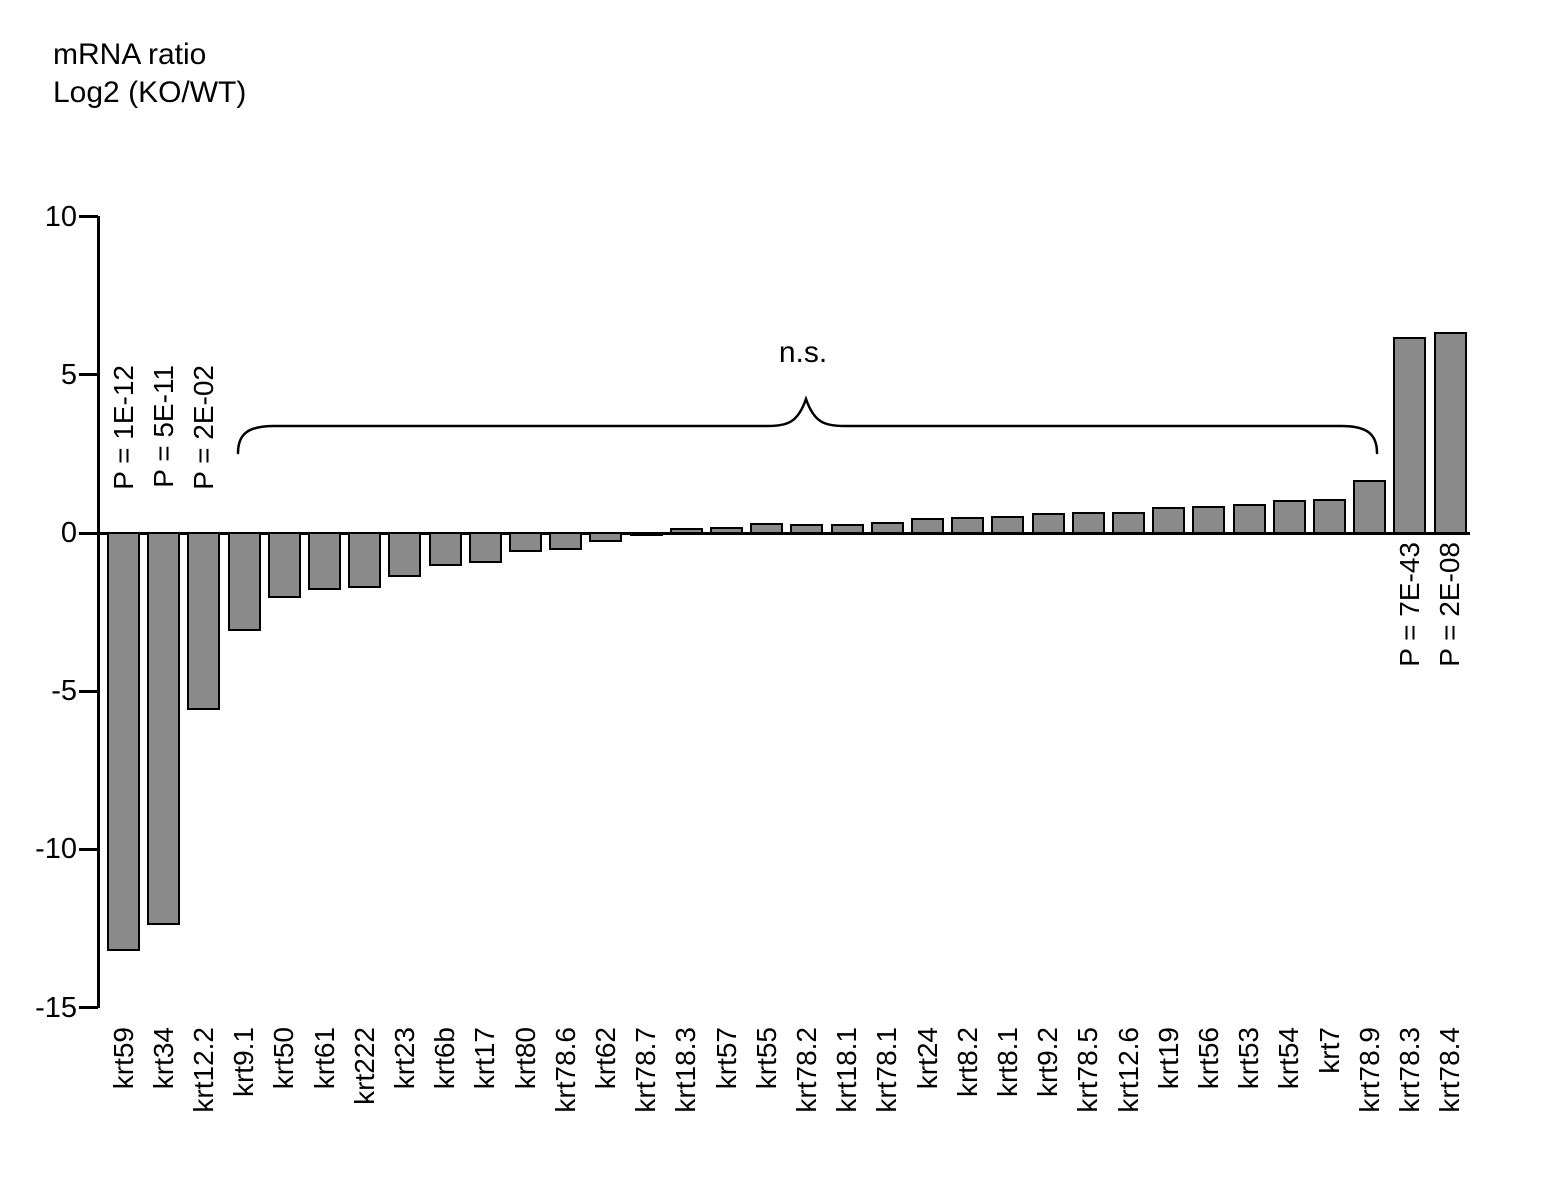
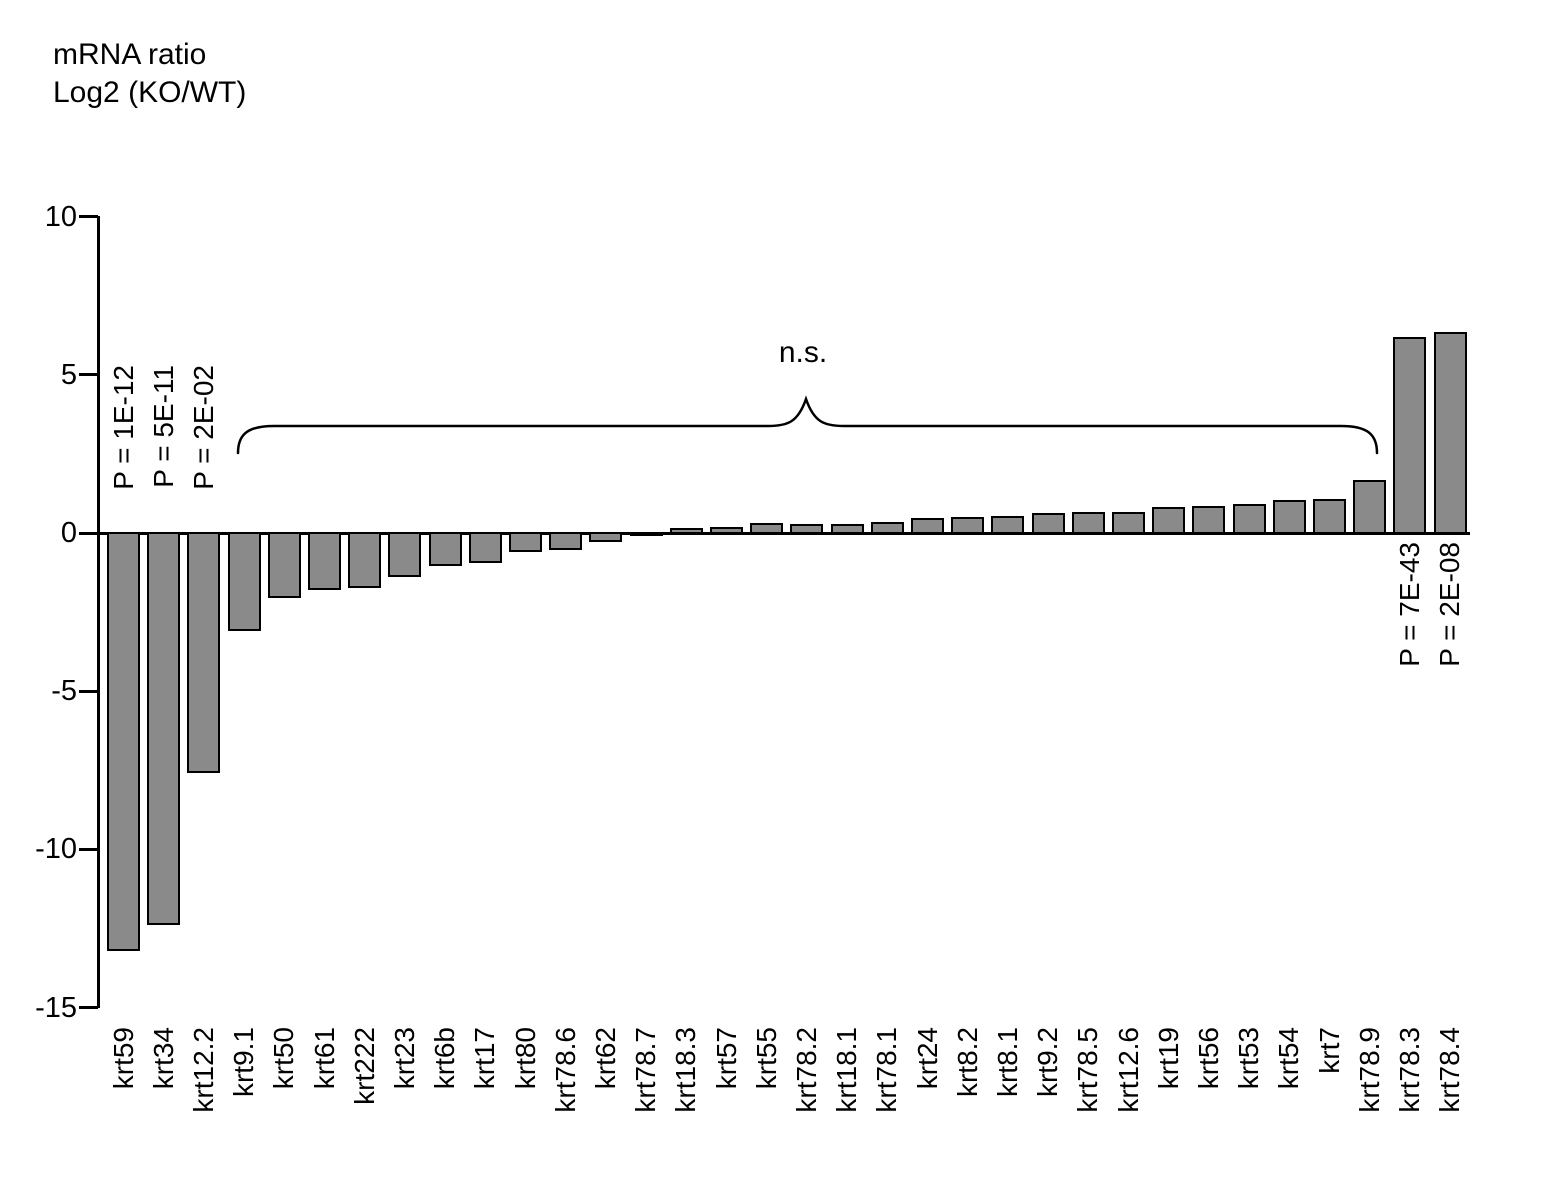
krt12.2: -5.6 -> -7.6
